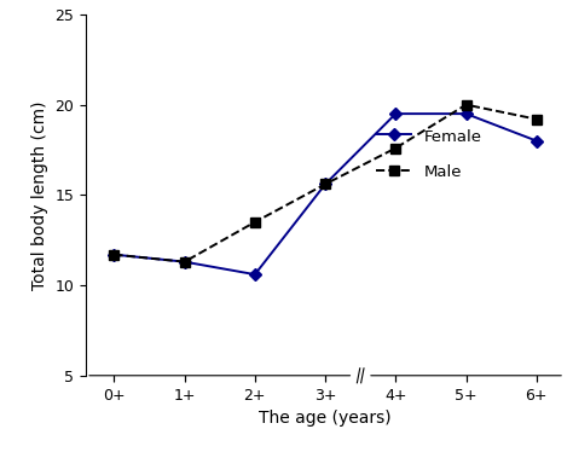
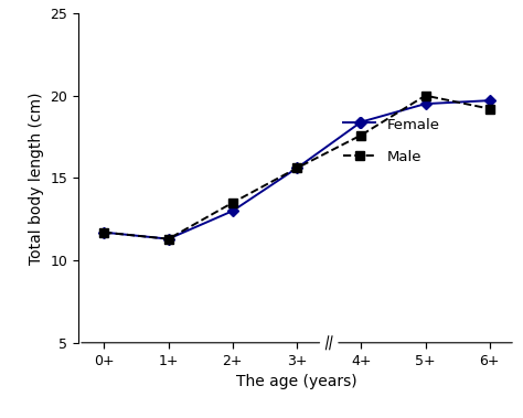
Female/2+: 10.6 -> 13.0
Female/4+: 19.5 -> 18.4
Female/6+: 18.0 -> 19.7
